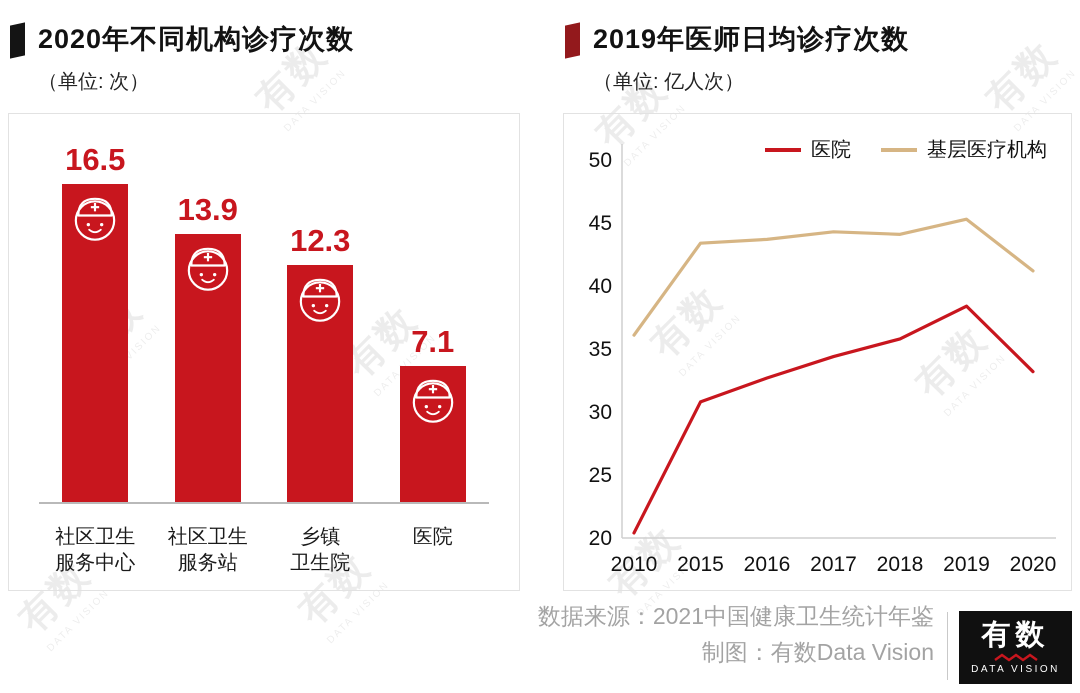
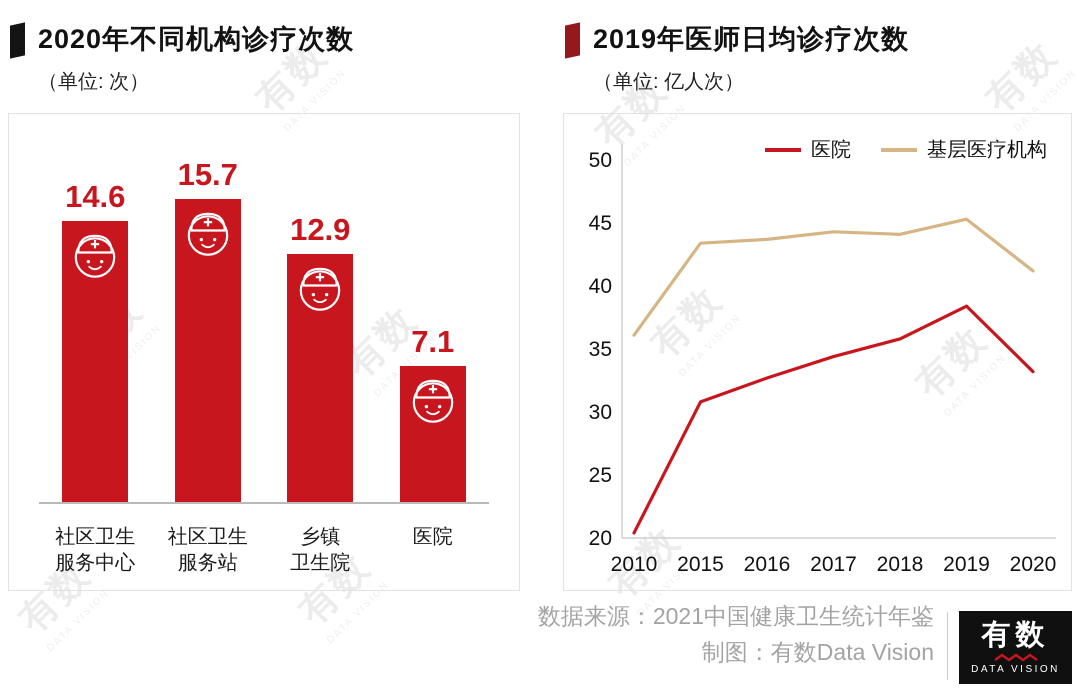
2020年不同机构诊疗次数/社区卫生服务中心: 16.5 -> 14.6
2020年不同机构诊疗次数/社区卫生服务站: 13.9 -> 15.7
2020年不同机构诊疗次数/乡镇卫生院: 12.3 -> 12.9
